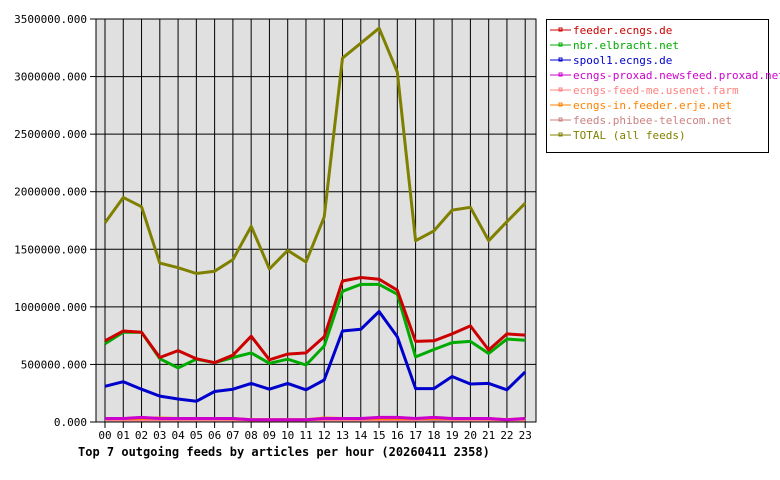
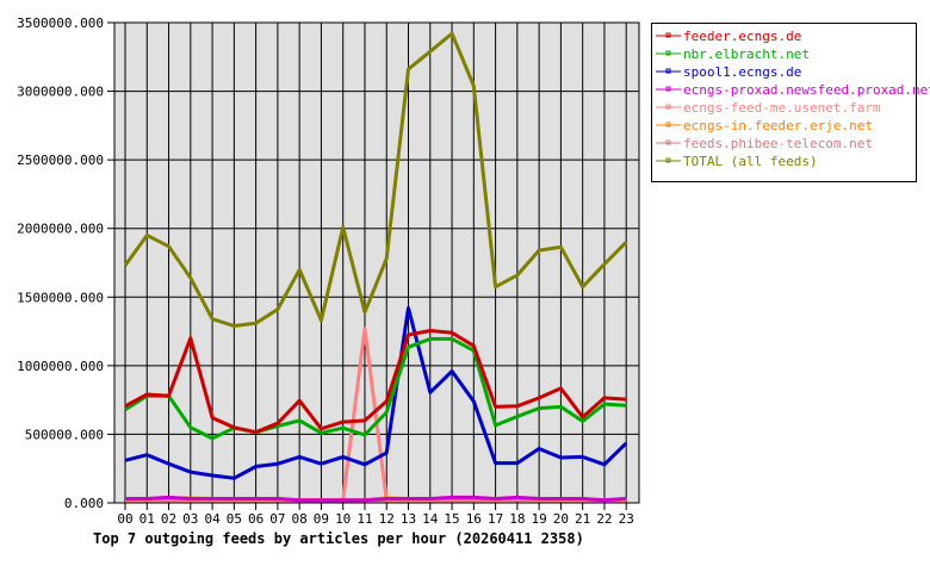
feeder.ecngs.de/03: 560000 -> 1200000
TOTAL (all feeds)/03: 1380000 -> 1640000
TOTAL (all feeds)/10: 1490000 -> 2010000
ecngs-feed-me.usenet.farm/11: 20000 -> 1270000
spool1.ecngs.de/13: 790000 -> 1420000
